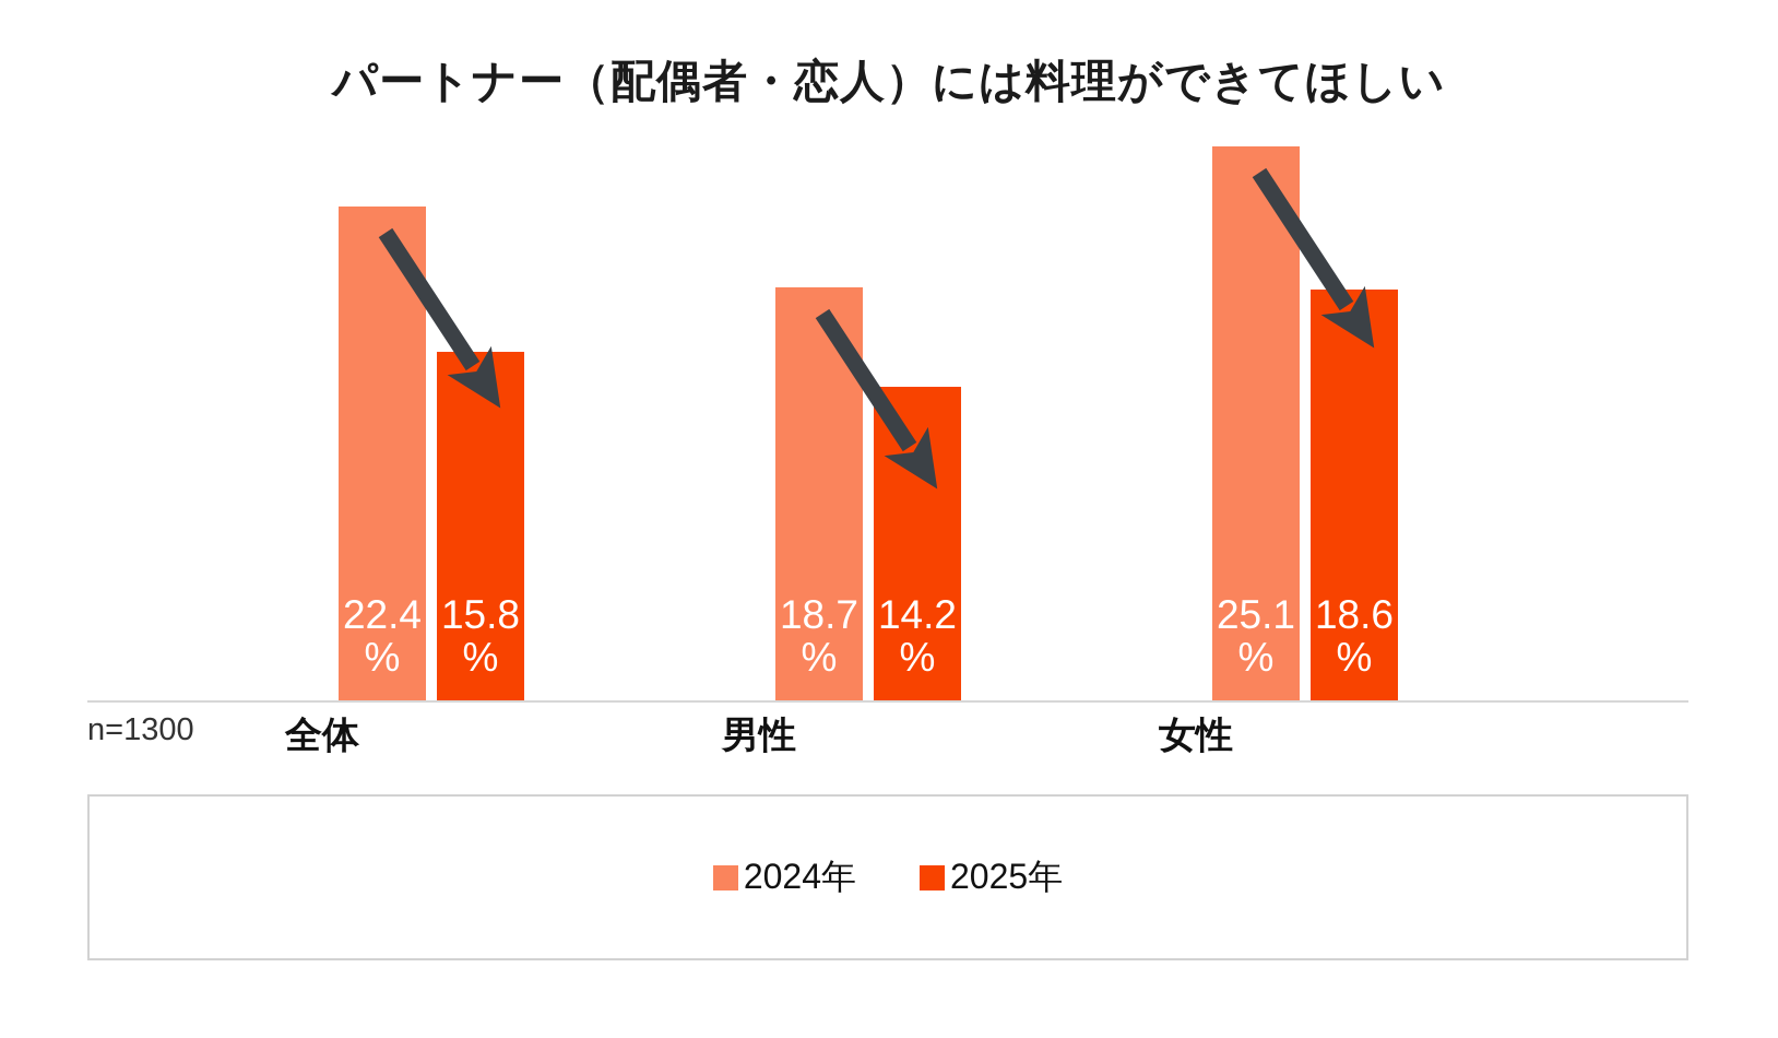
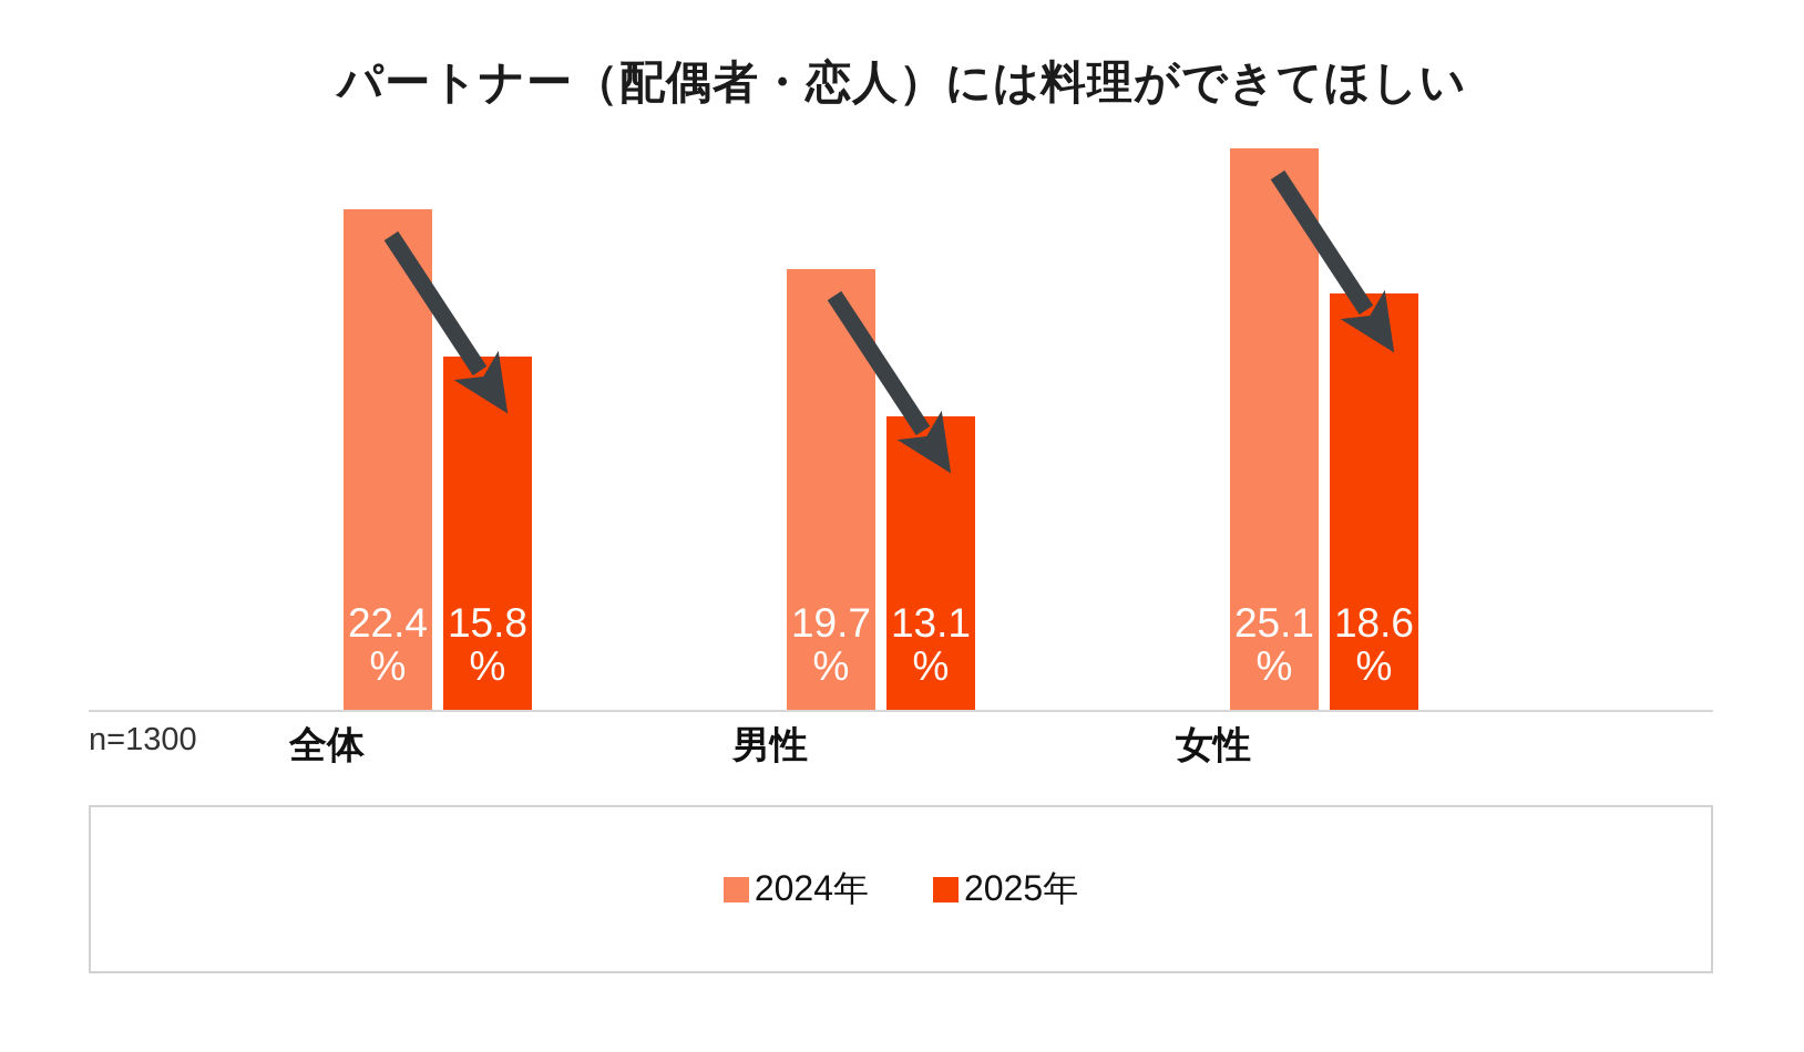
2024年/男性: 18.7 -> 19.7
2025年/男性: 14.2 -> 13.1
